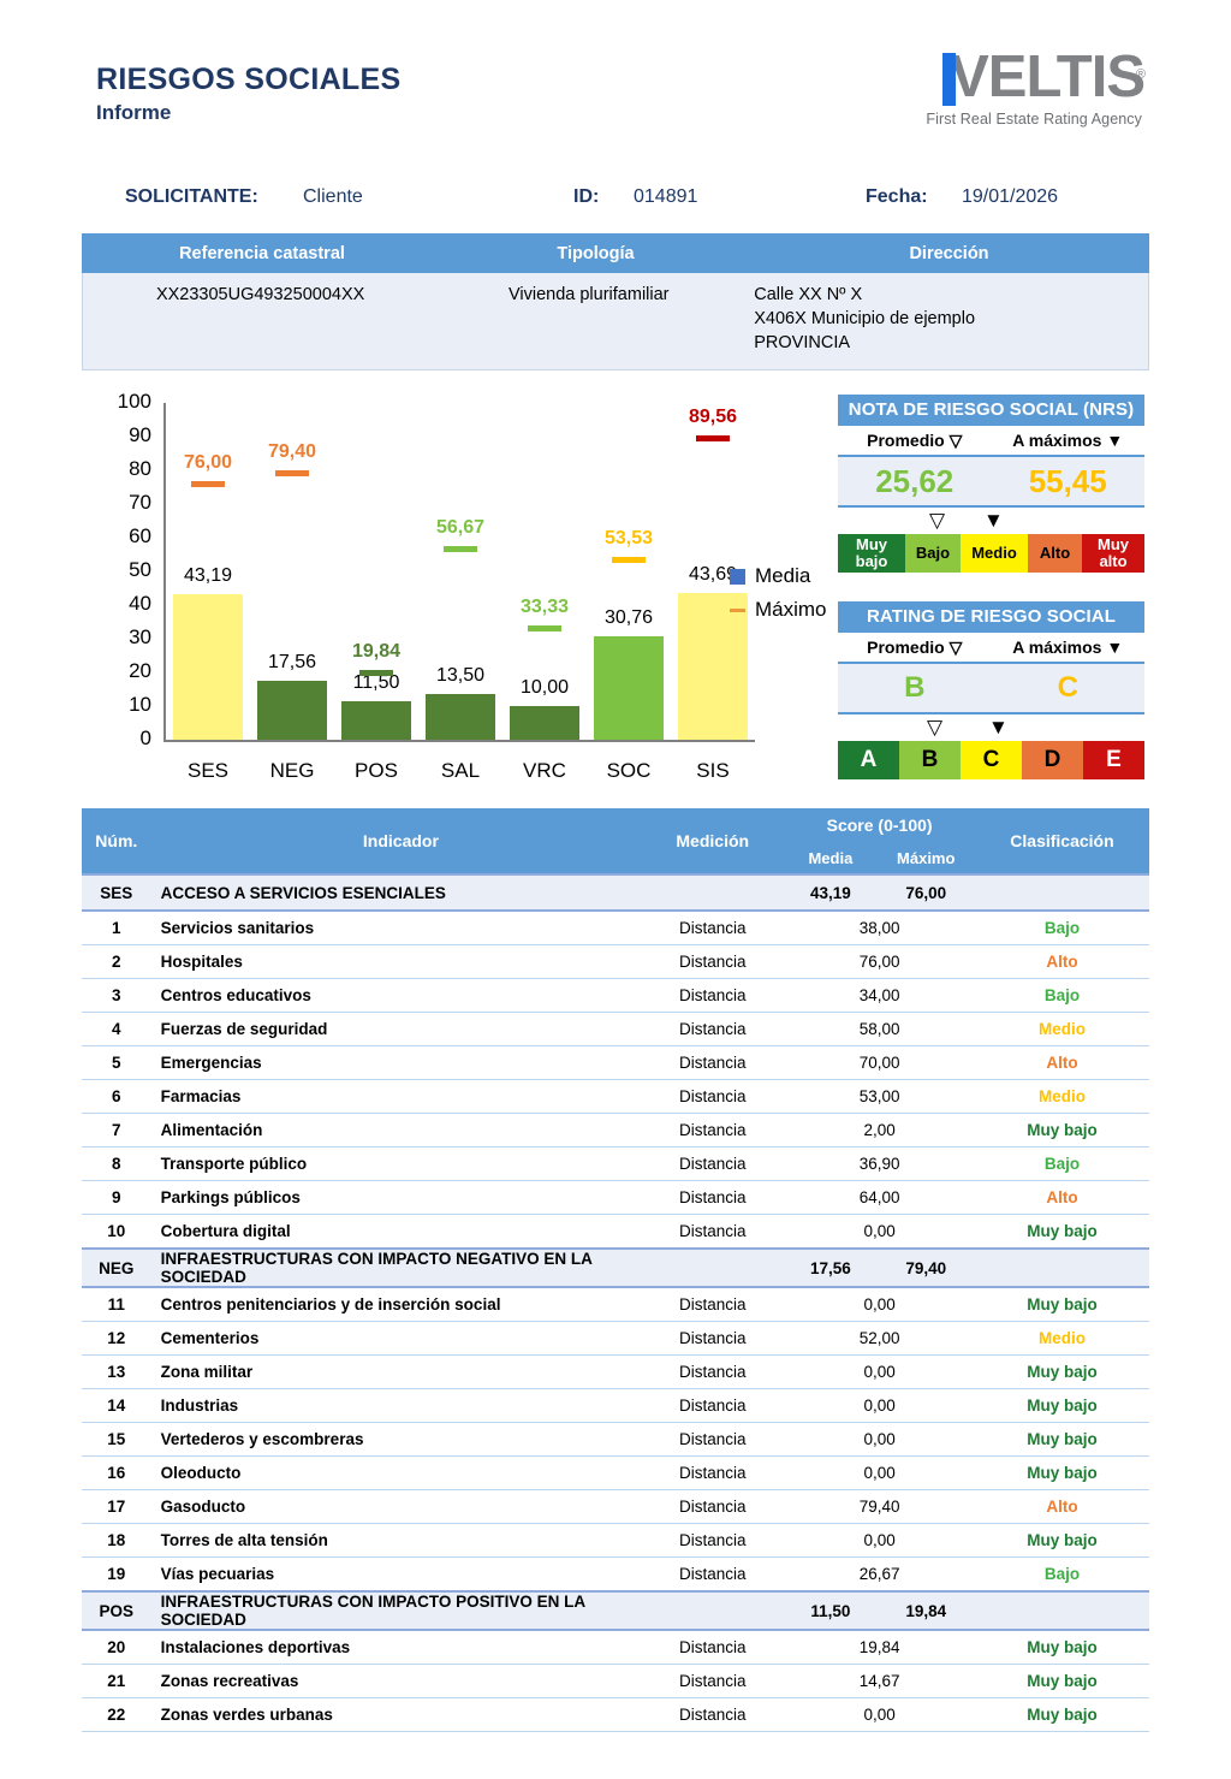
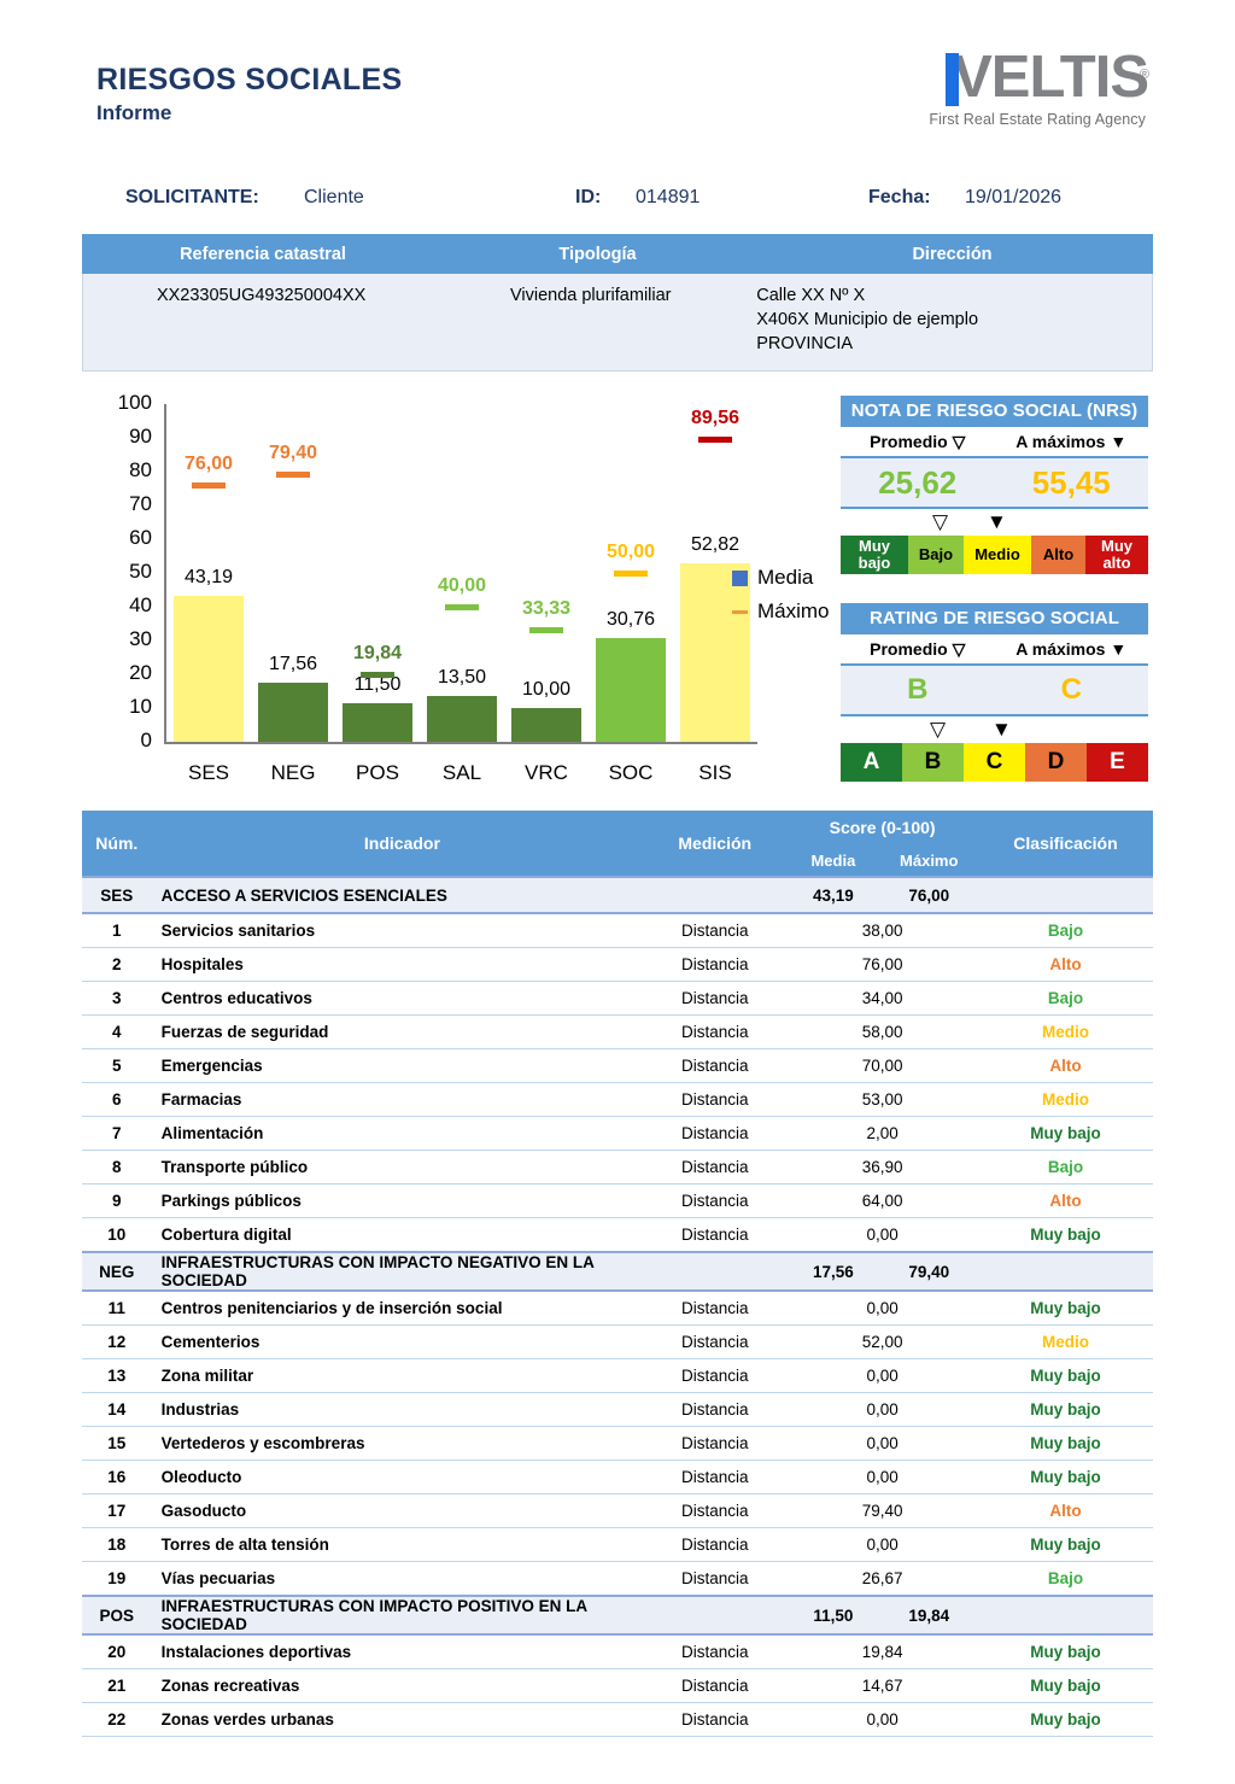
Máximo/SAL: 56,67 -> 40,00
Máximo/SOC: 53,53 -> 50,00
Media/SIS: 43,69 -> 52,82
